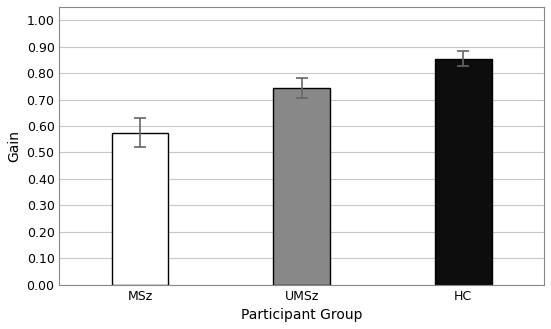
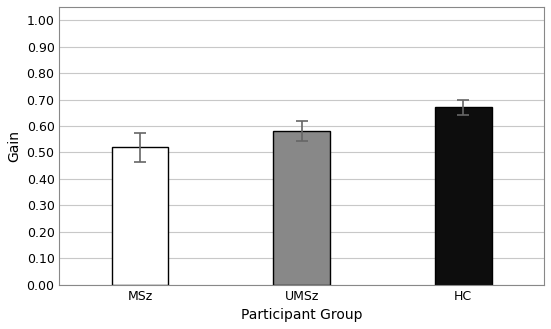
MSz: 0.575 -> 0.520
UMSz: 0.745 -> 0.580
HC: 0.855 -> 0.670
